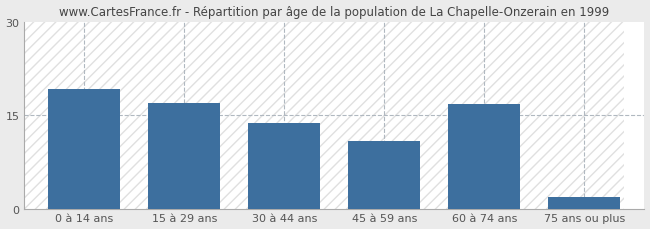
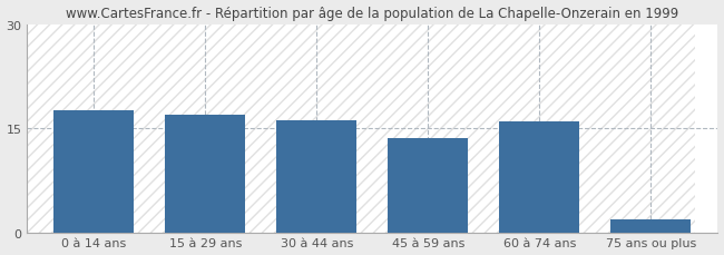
0 à 14 ans: 19.2 -> 17.5
30 à 44 ans: 13.8 -> 16.2
45 à 59 ans: 10.8 -> 13.5
60 à 74 ans: 16.8 -> 15.9
